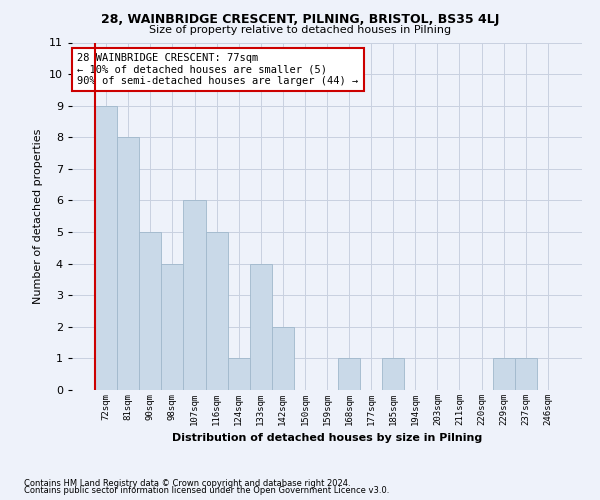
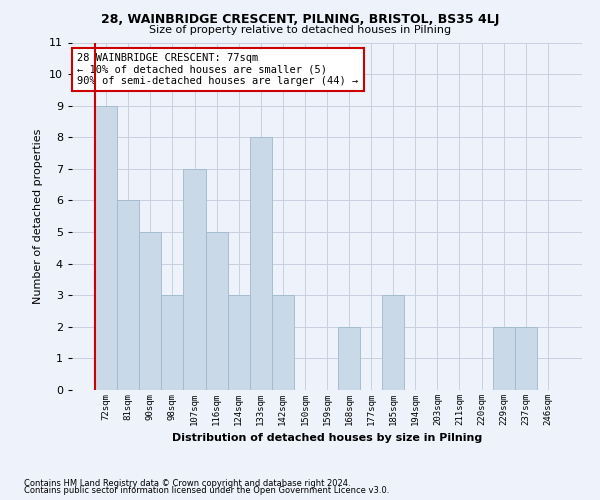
81sqm: 8 -> 6
98sqm: 4 -> 3
107sqm: 6 -> 7
124sqm: 1 -> 3
133sqm: 4 -> 8
142sqm: 2 -> 3
168sqm: 1 -> 2
185sqm: 1 -> 3
229sqm: 1 -> 2
237sqm: 1 -> 2
